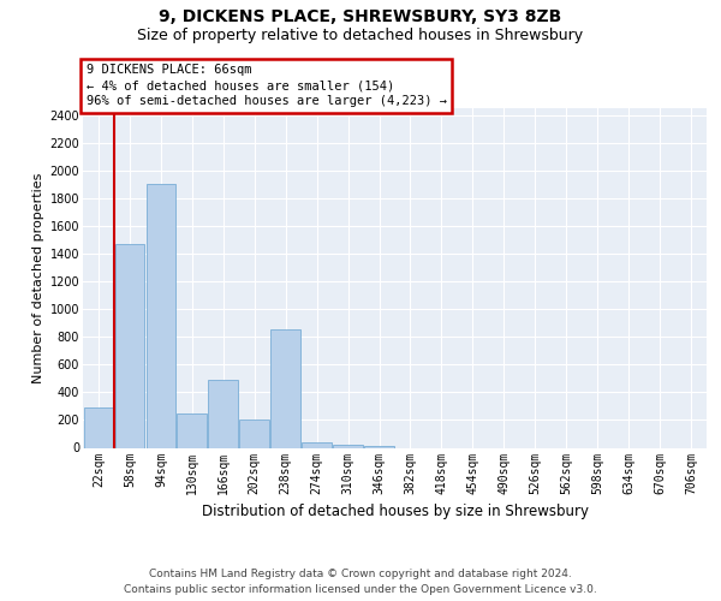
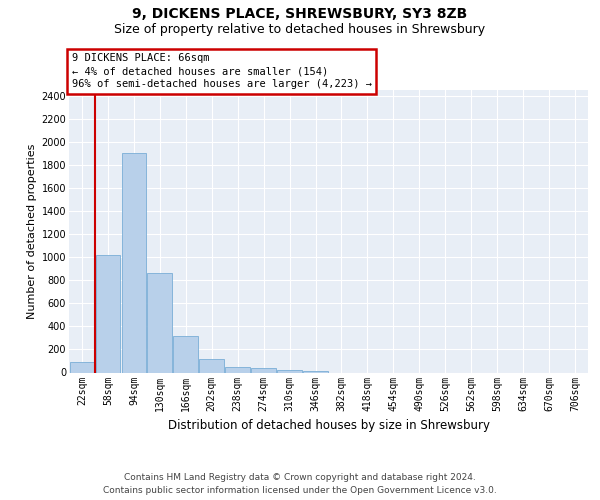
22sqm: 290 -> 90
58sqm: 1470 -> 1020
130sqm: 250 -> 860
166sqm: 490 -> 320
202sqm: 200 -> 120
238sqm: 850 -> 50
